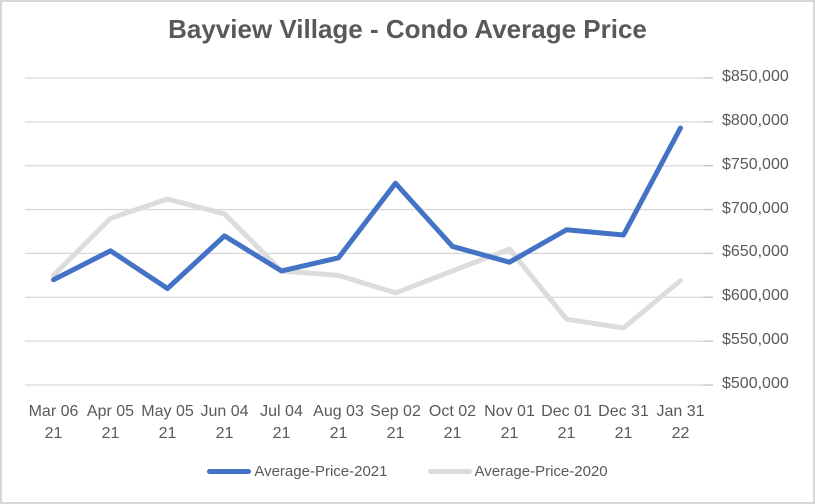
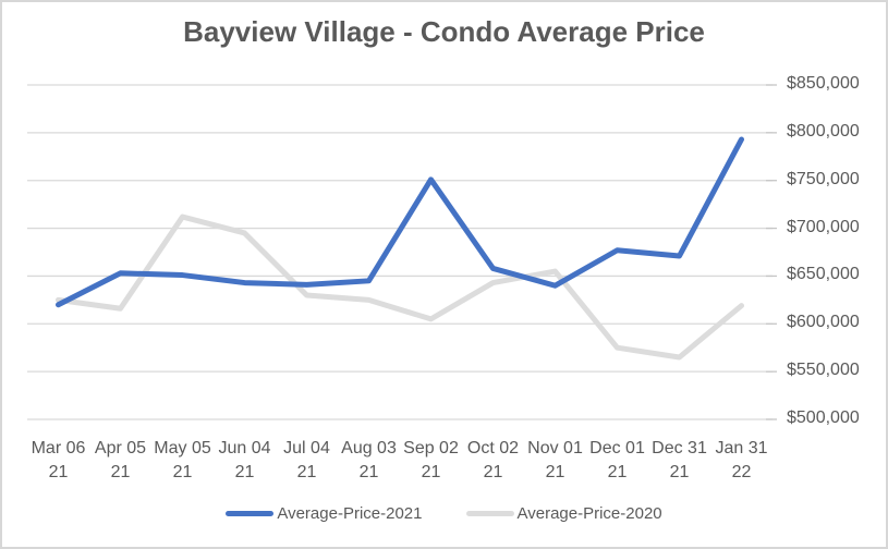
Average-Price-2020/Apr 05 21: $690000 -> $620000
Average-Price-2021/May 05 21: $610000 -> $650000
Average-Price-2021/Jun 04 21: $670000 -> $640000
Average-Price-2021/Jul 04 21: $630000 -> $640000
Average-Price-2021/Sep 02 21: $730000 -> $750000
Average-Price-2020/Oct 02 21: $630000 -> $640000
